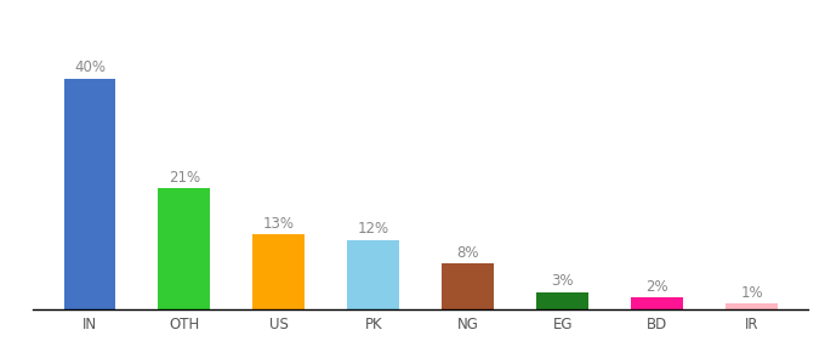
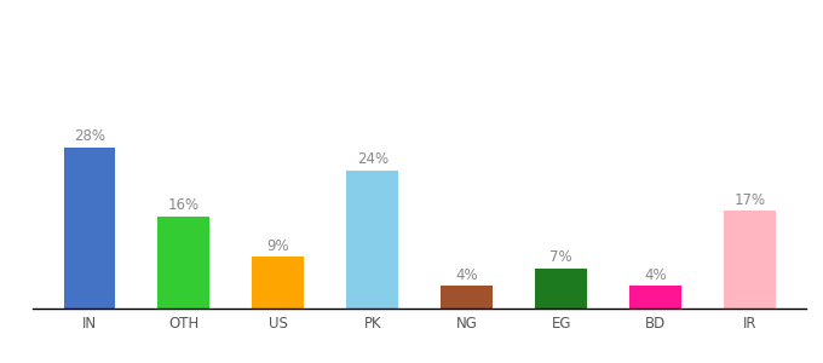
IN: 40% -> 28%
OTH: 21% -> 16%
US: 13% -> 9%
PK: 12% -> 24%
NG: 8% -> 4%
EG: 3% -> 7%
BD: 2% -> 4%
IR: 1% -> 17%
